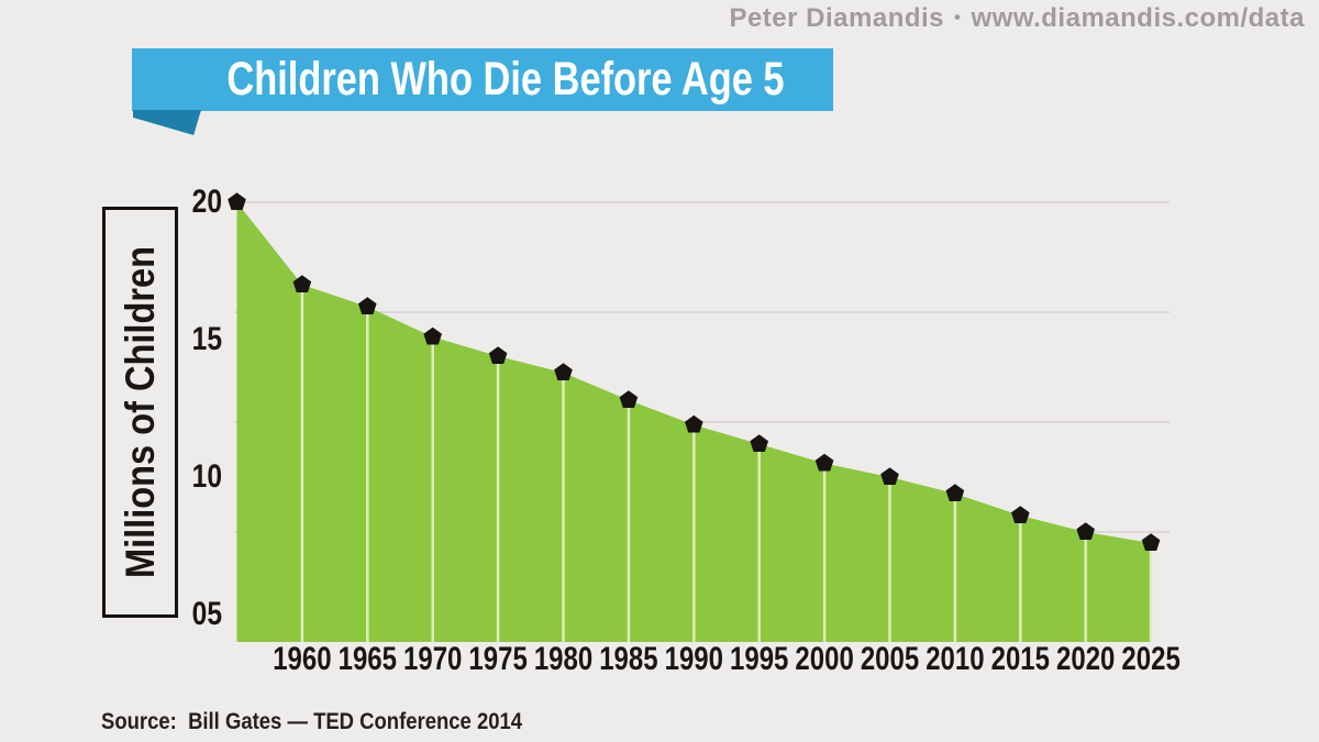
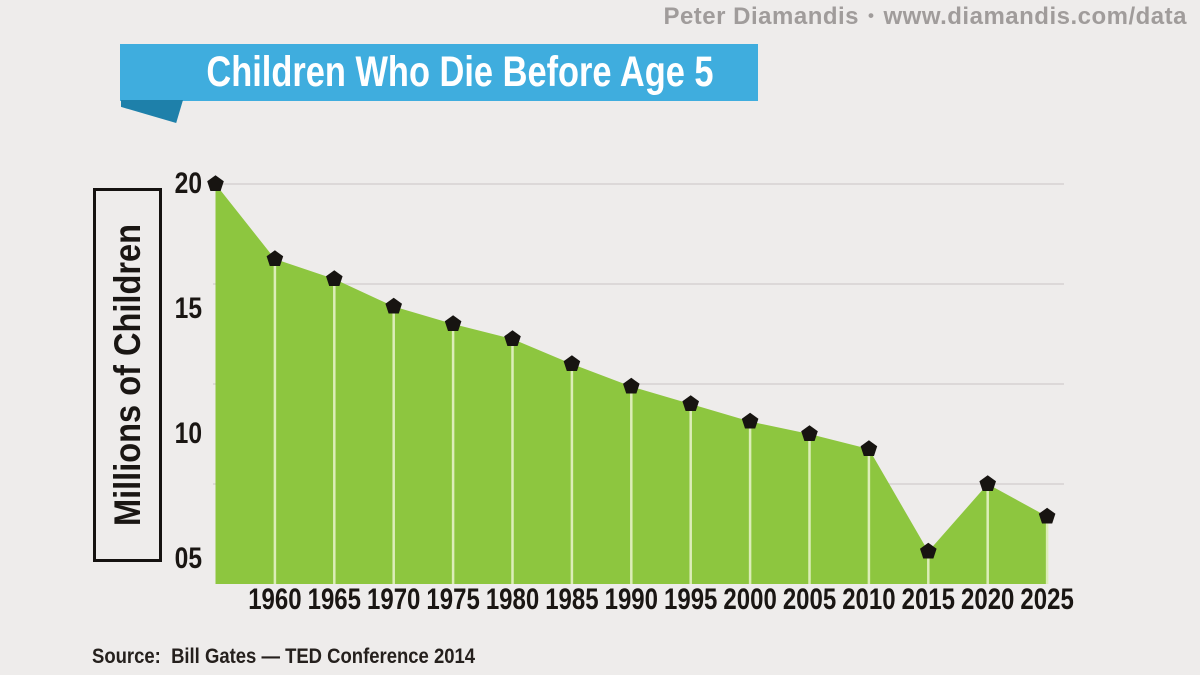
2015: 8.6 -> 5.3
2025: 7.6 -> 6.7
